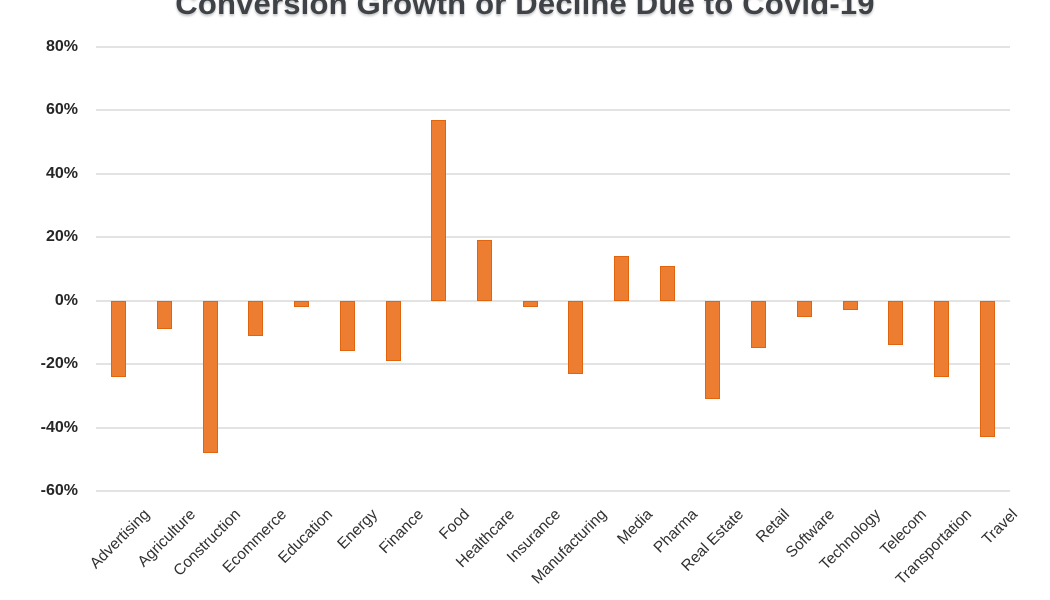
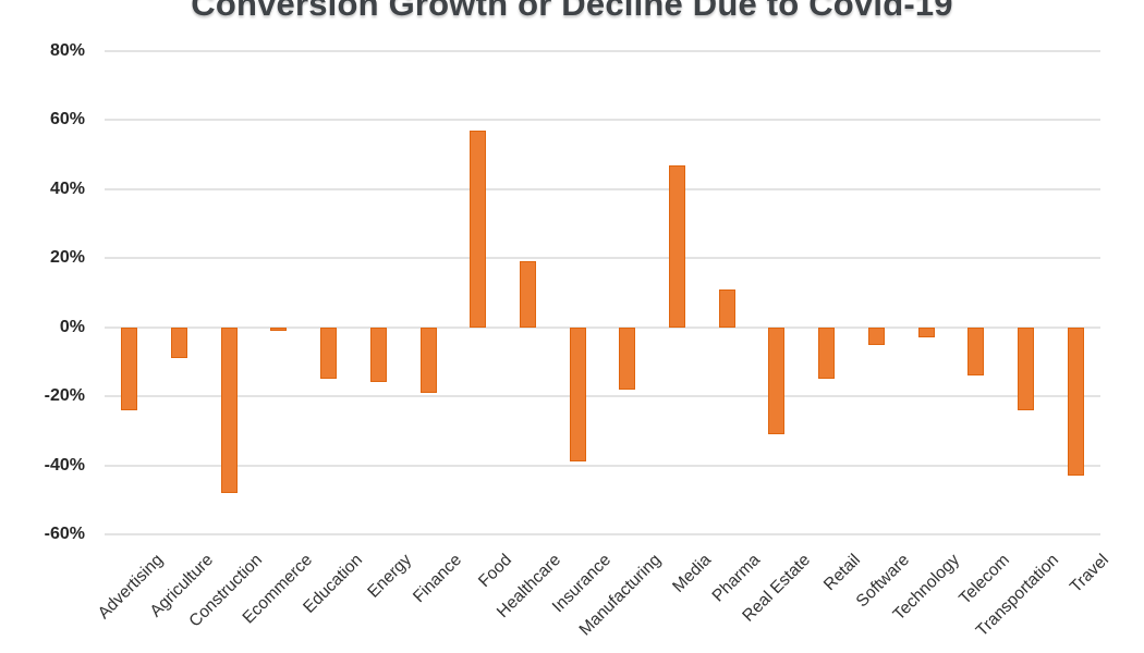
Ecommerce: -11% -> -1%
Education: -2% -> -15%
Insurance: -2% -> -39%
Manufacturing: -23% -> -18%
Media: 14% -> 47%
